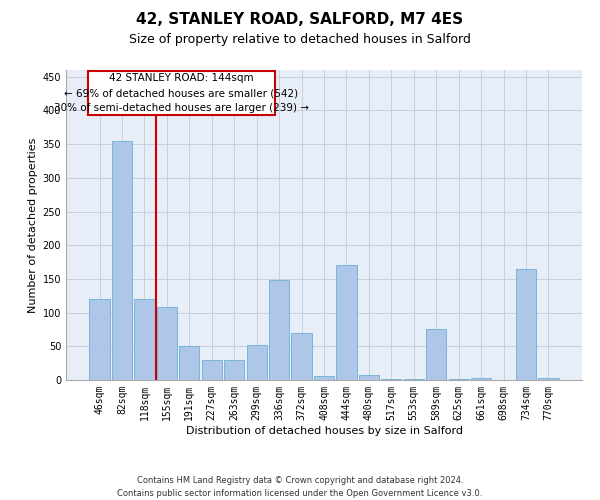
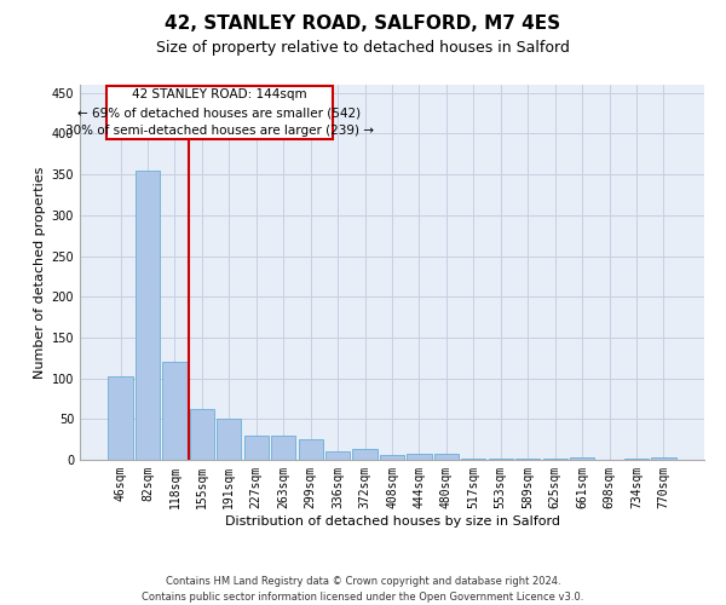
46sqm: 120 -> 103
155sqm: 108 -> 62
299sqm: 52 -> 25
336sqm: 148 -> 11
372sqm: 70 -> 14
444sqm: 170 -> 7
589sqm: 76 -> 2
734sqm: 164 -> 2
